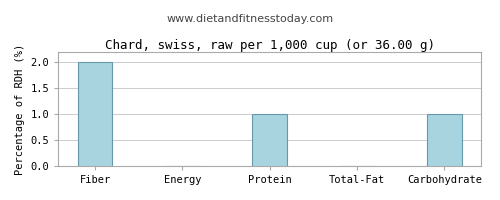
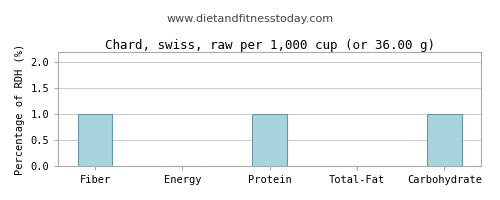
Fiber: 2 -> 1
